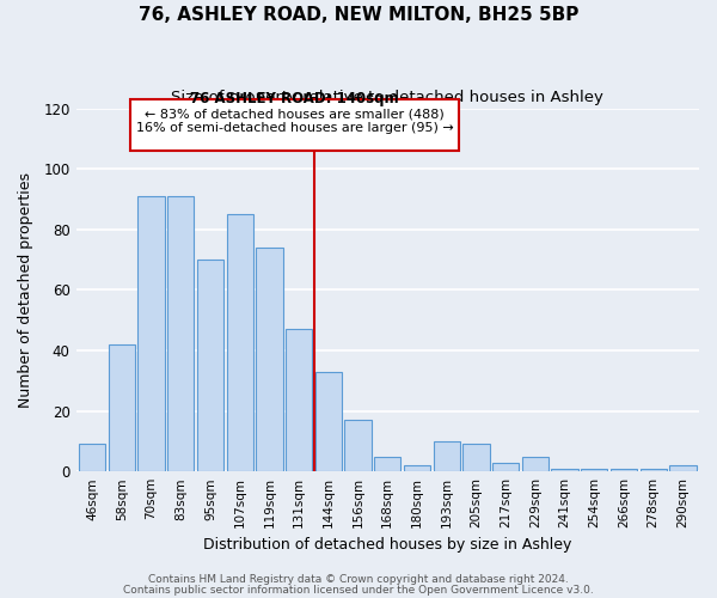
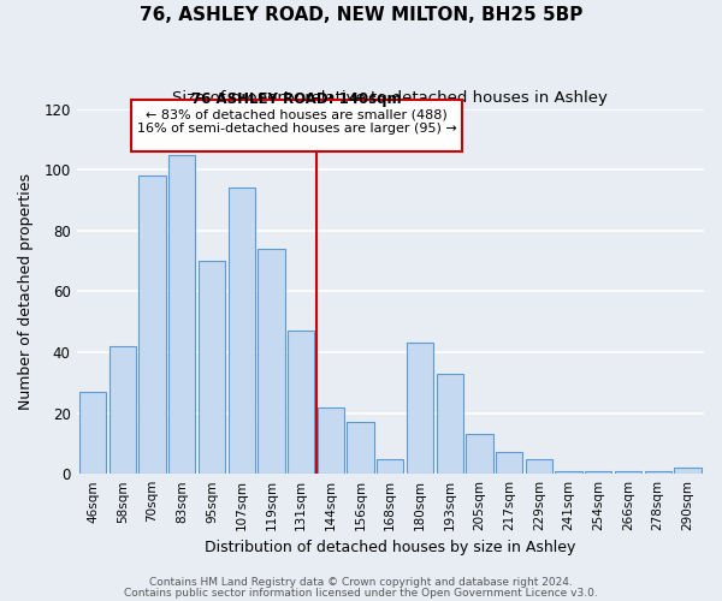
46sqm: 9 -> 27
70sqm: 91 -> 98
83sqm: 91 -> 105
107sqm: 85 -> 94
144sqm: 33 -> 22
180sqm: 2 -> 43
193sqm: 10 -> 33
205sqm: 9 -> 13
217sqm: 3 -> 7
